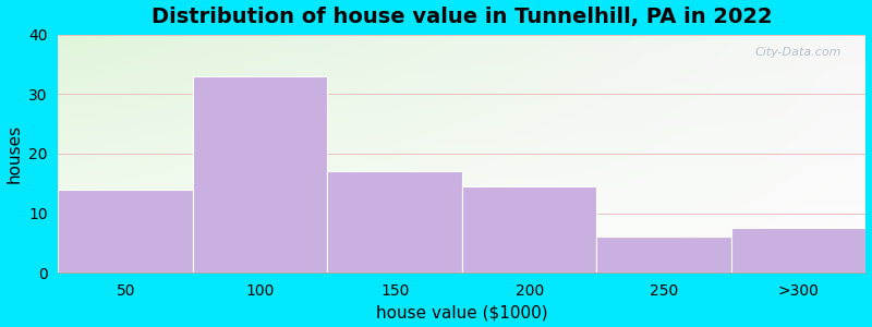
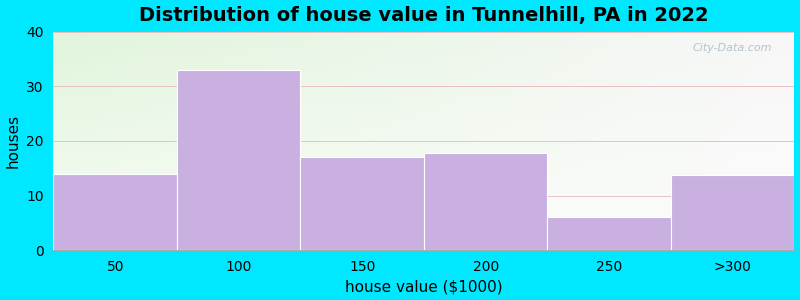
200: 14.5 -> 17.8
>300: 7.5 -> 13.8
